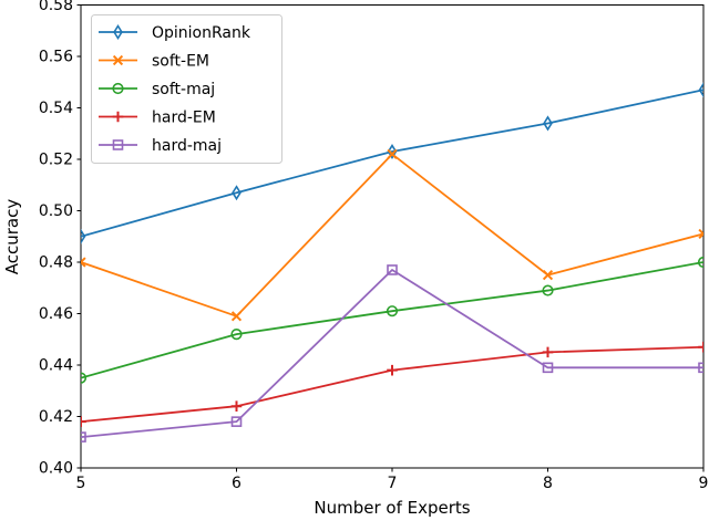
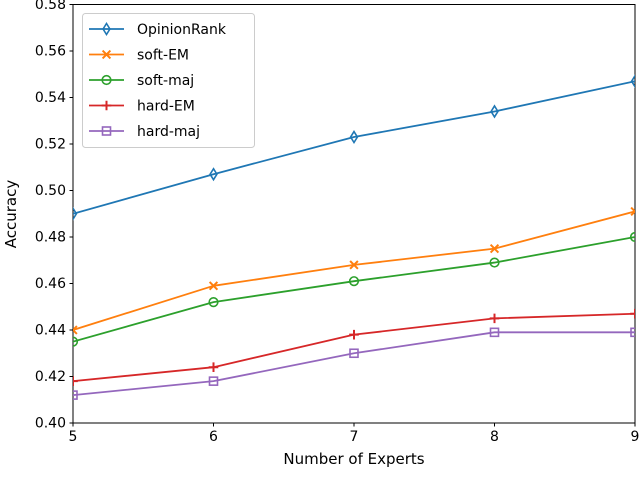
soft-EM/5: 0.480 -> 0.440
soft-EM/7: 0.522 -> 0.468
hard-maj/7: 0.477 -> 0.430
